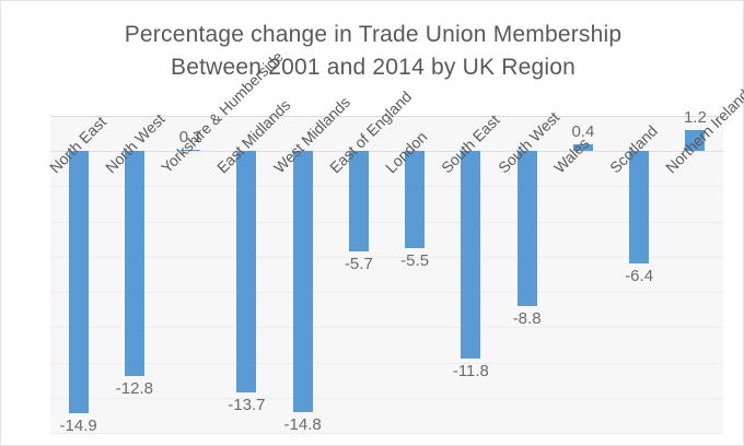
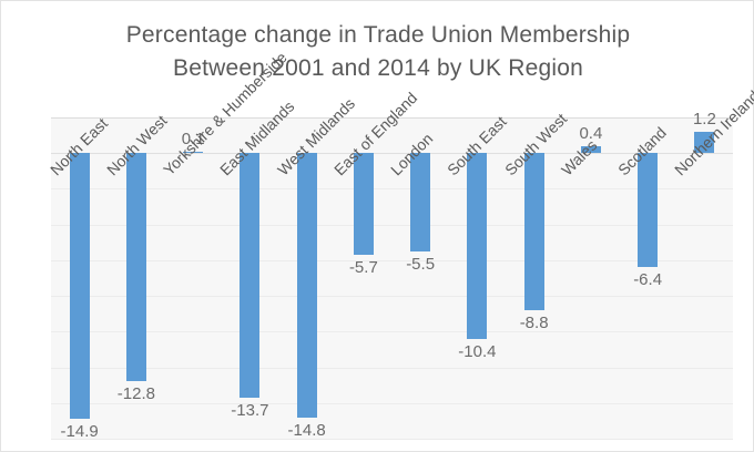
South East: -11.8 -> -10.4
